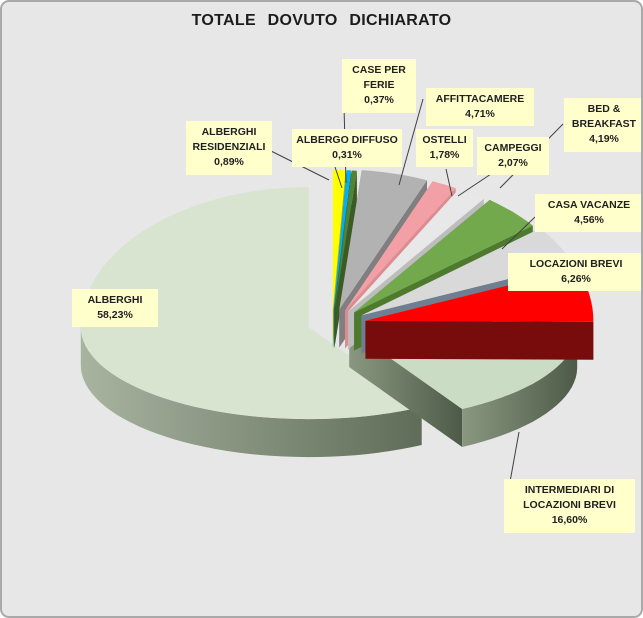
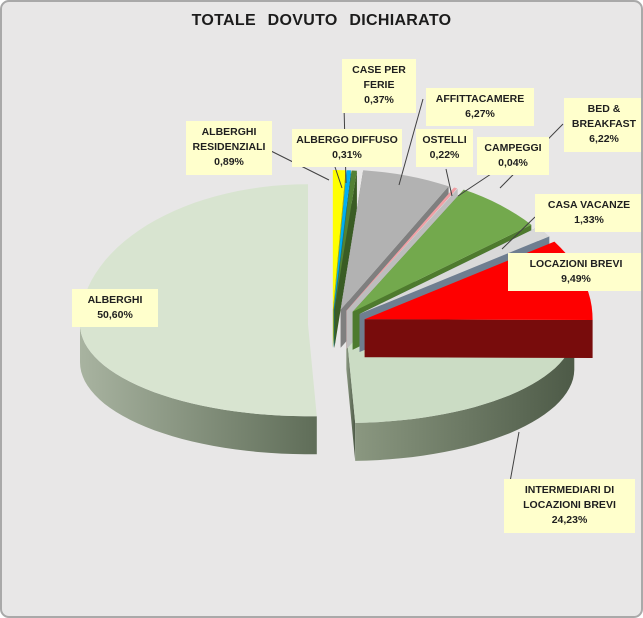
AFFITTACAMERE: 4,71% -> 6,27%
OSTELLI: 1,78% -> 0,22%
CAMPEGGI: 2,07% -> 0,04%
BED & BREAKFAST: 4,19% -> 6,22%
CASA VACANZE: 4,56% -> 1,33%
LOCAZIONI BREVI: 6,26% -> 9,49%
INTERMEDIARI DI LOCAZIONI BREVI: 16,60% -> 24,23%
ALBERGHI: 58,23% -> 50,60%
